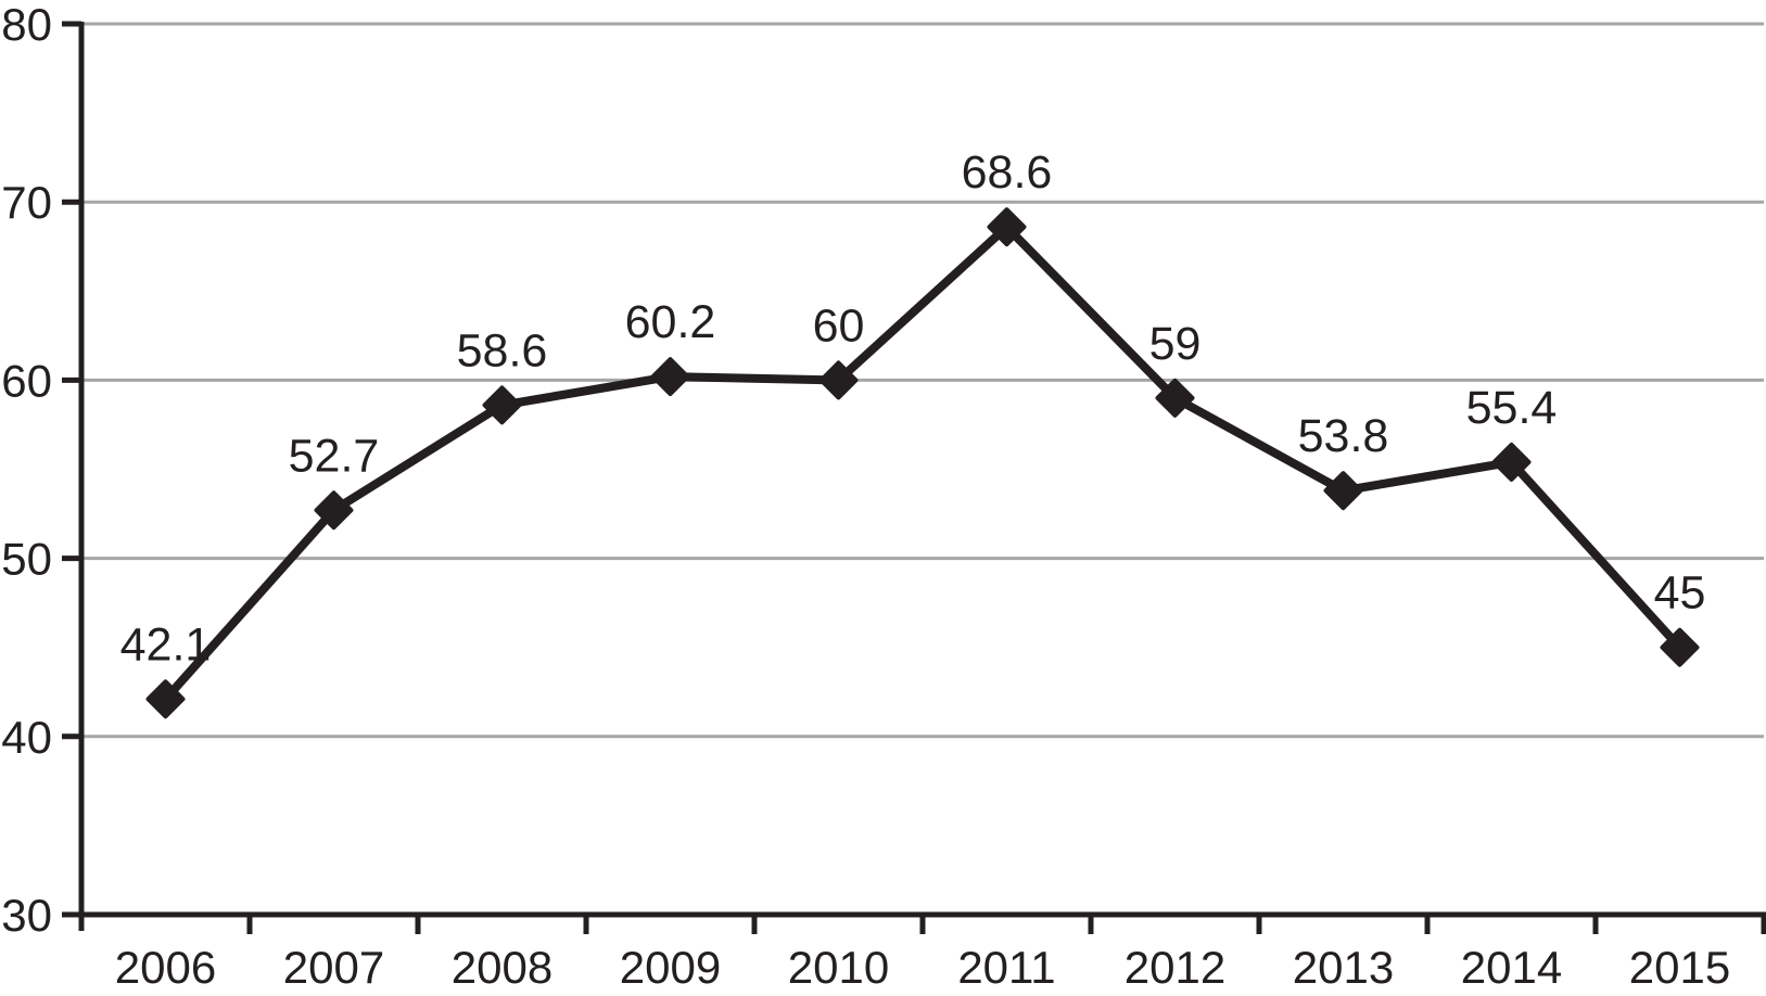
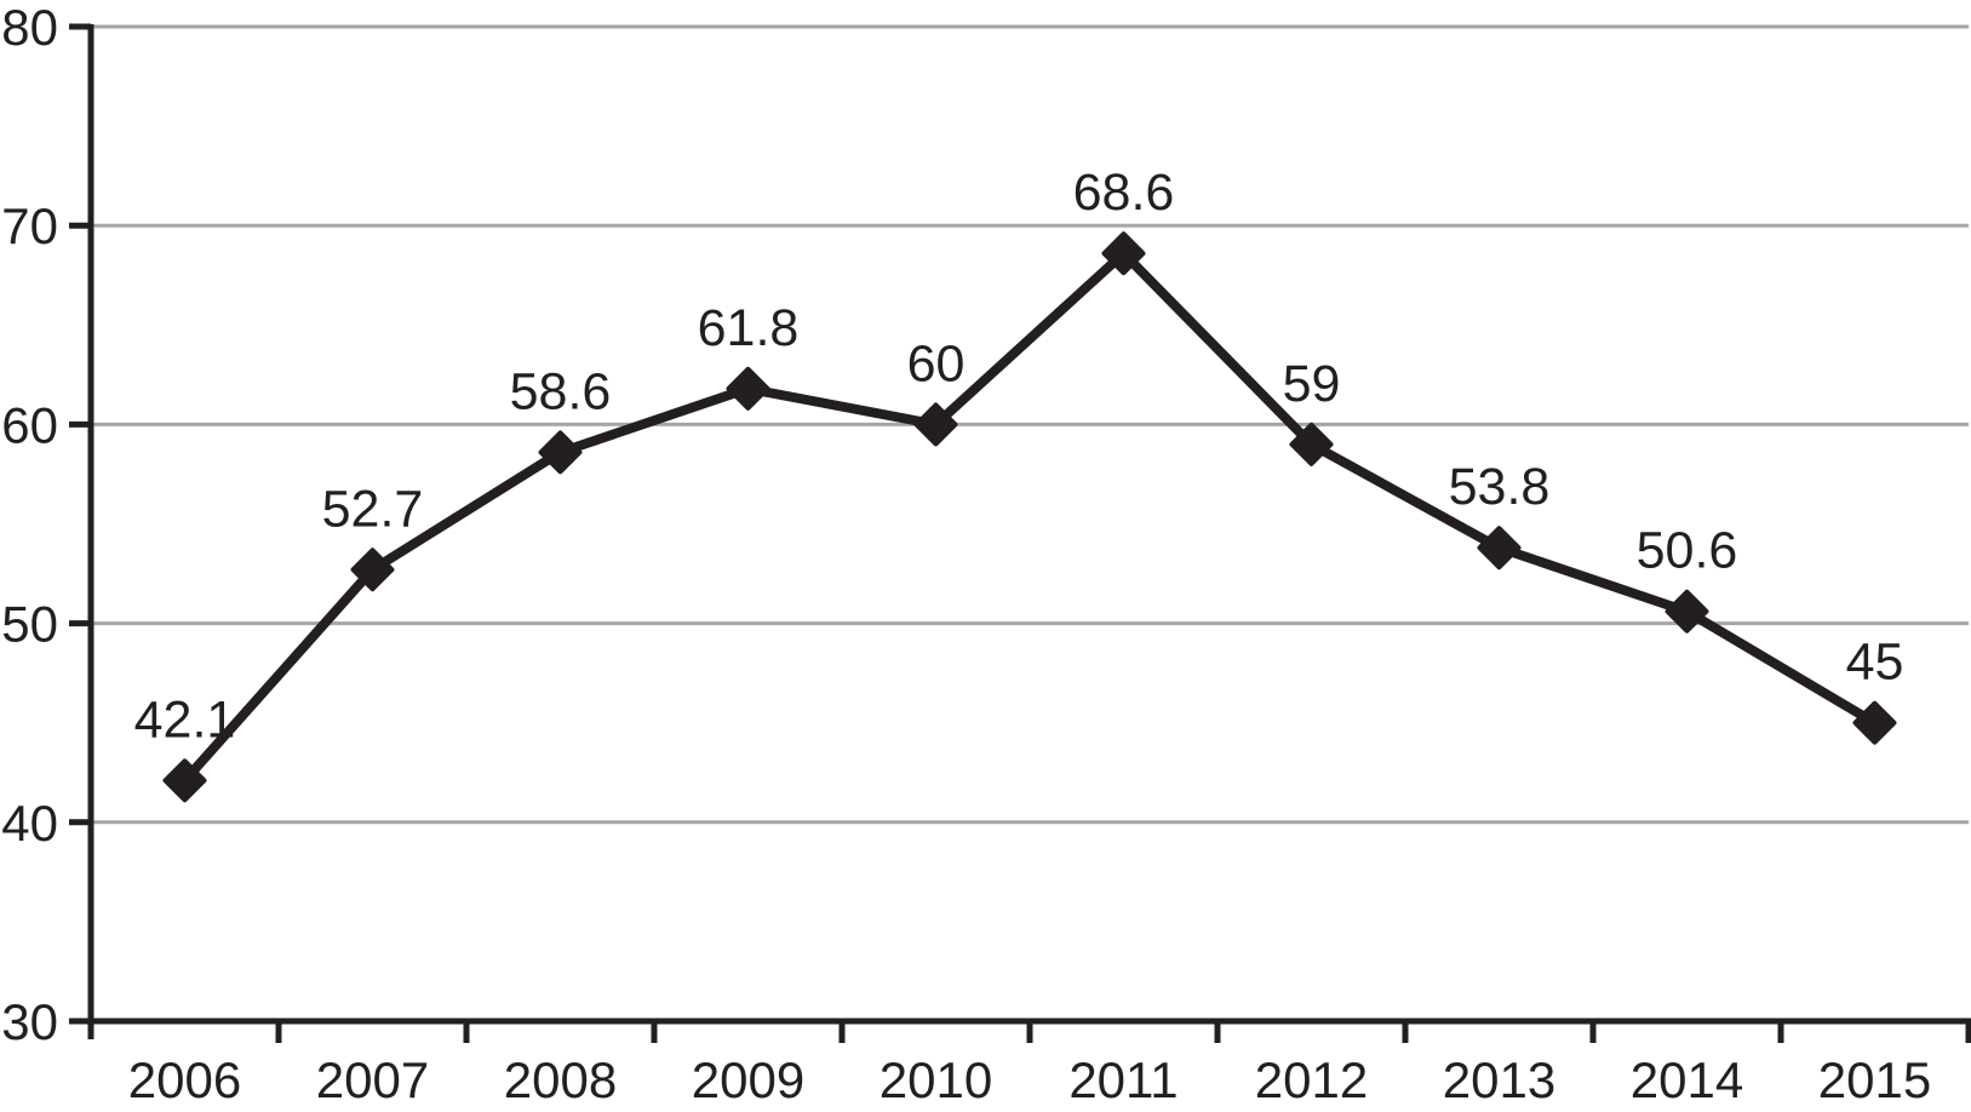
2009: 60.2 -> 61.8
2014: 55.4 -> 50.6
